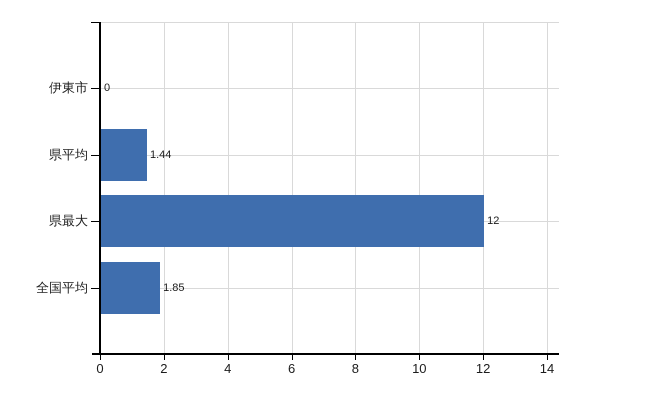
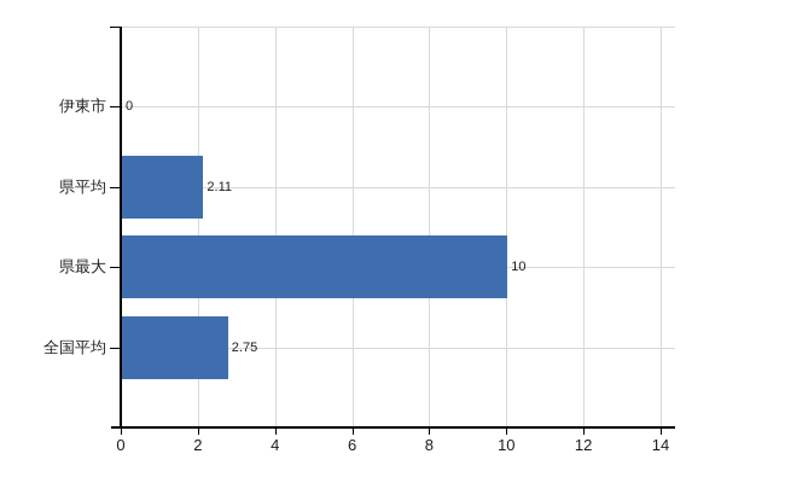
県平均: 1.44 -> 2.11
県最大: 12 -> 10
全国平均: 1.85 -> 2.75
